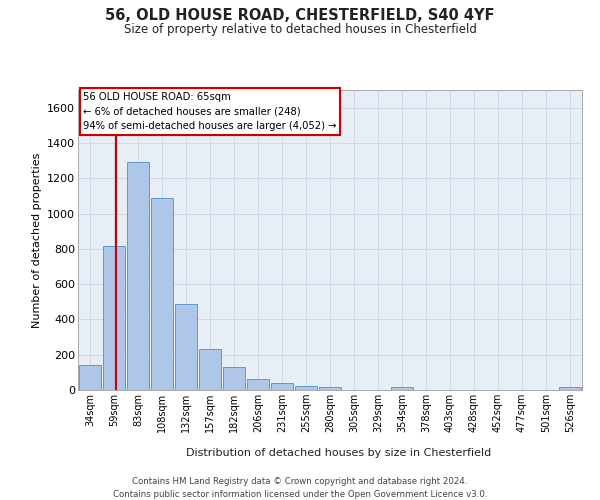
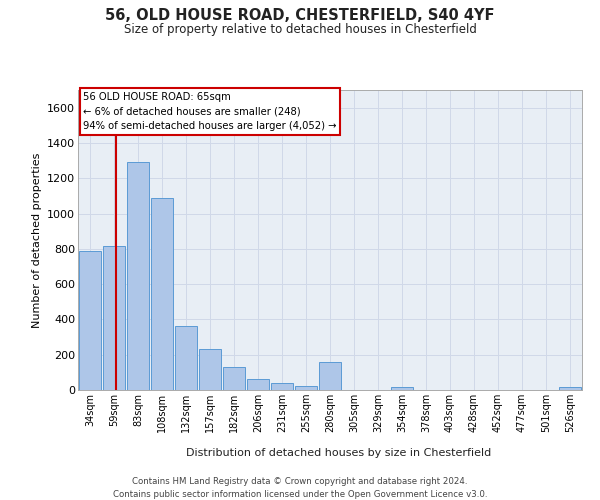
34sqm: 140 -> 790
132sqm: 490 -> 360
280sqm: 20 -> 160
